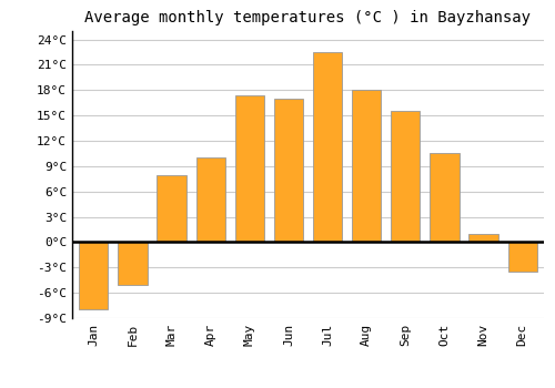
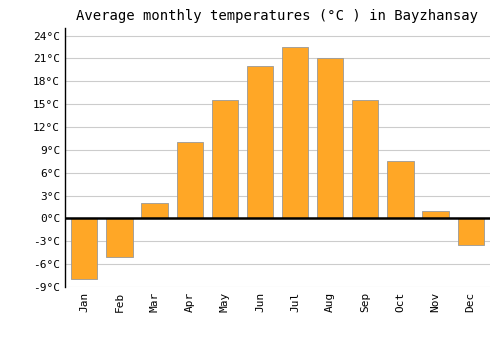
Mar: 8.0°C -> 2.0°C
May: 17.4°C -> 15.5°C
Jun: 17.0°C -> 20.0°C
Aug: 18.0°C -> 21.0°C
Oct: 10.6°C -> 7.5°C
